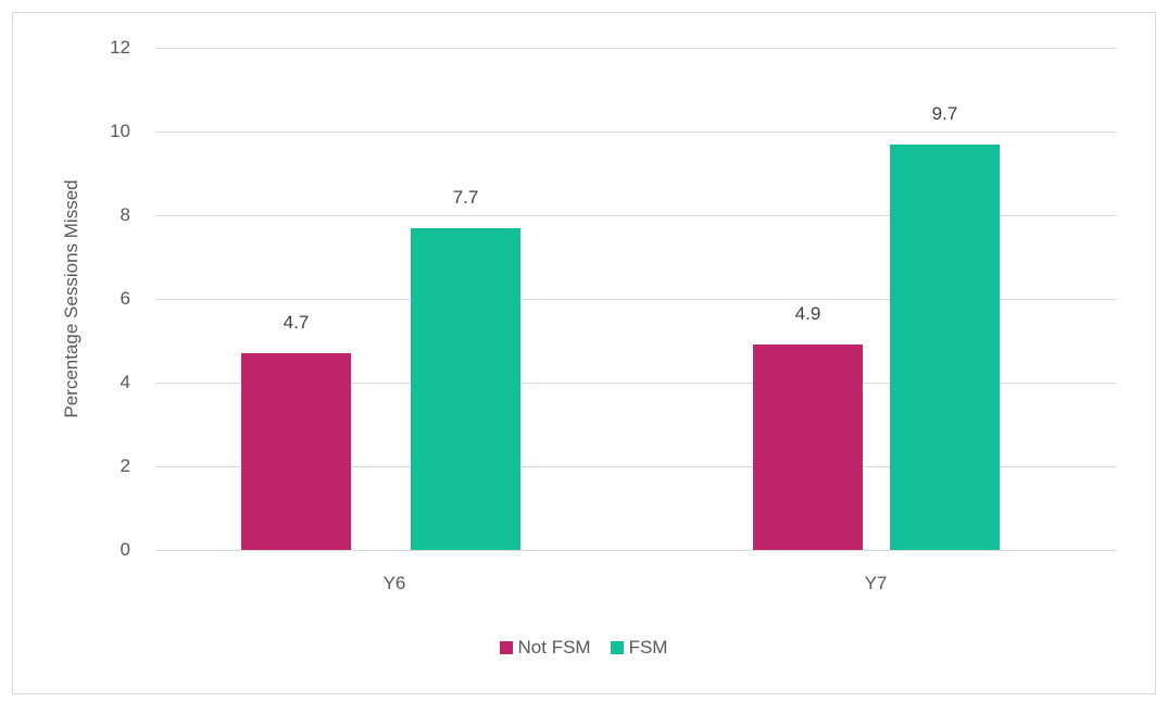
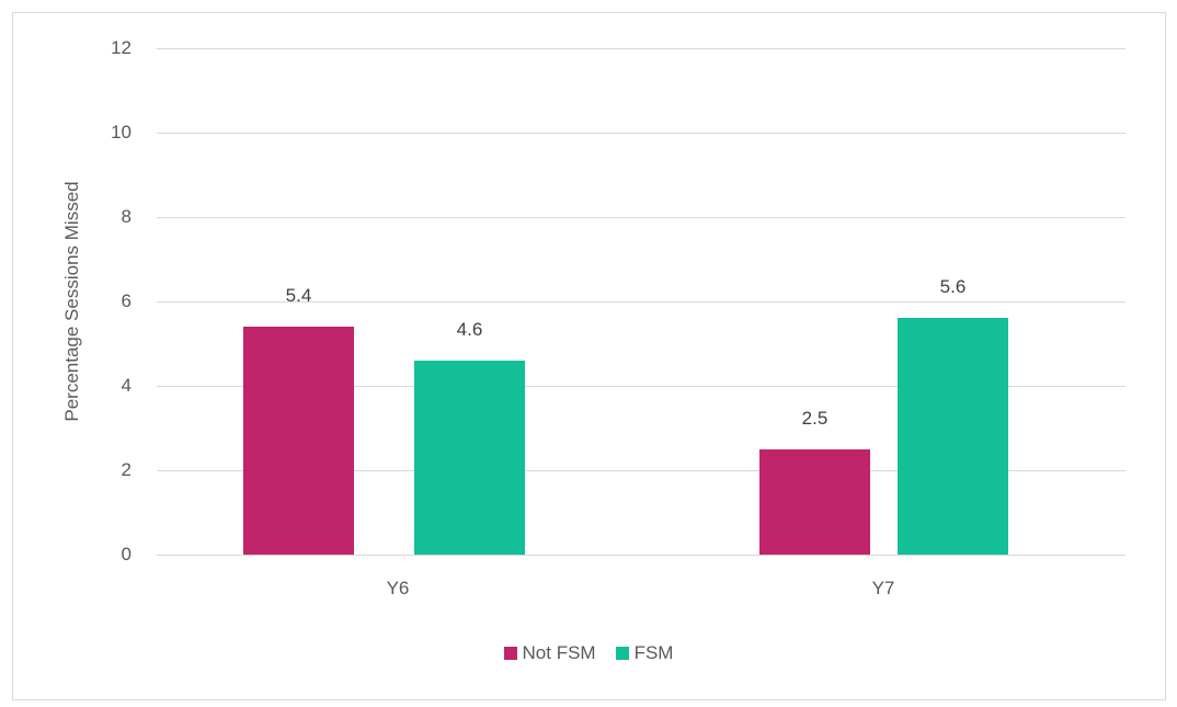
Not FSM/Y6: 4.7 -> 5.4
FSM/Y6: 7.7 -> 4.6
Not FSM/Y7: 4.9 -> 2.5
FSM/Y7: 9.7 -> 5.6
